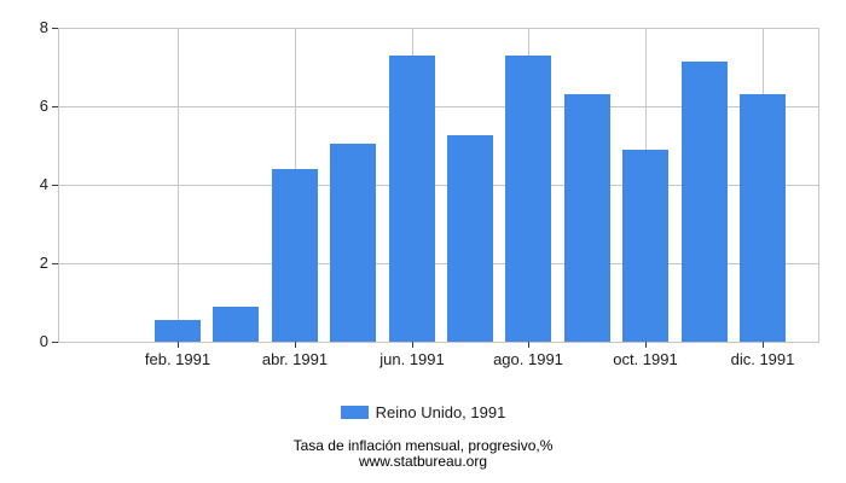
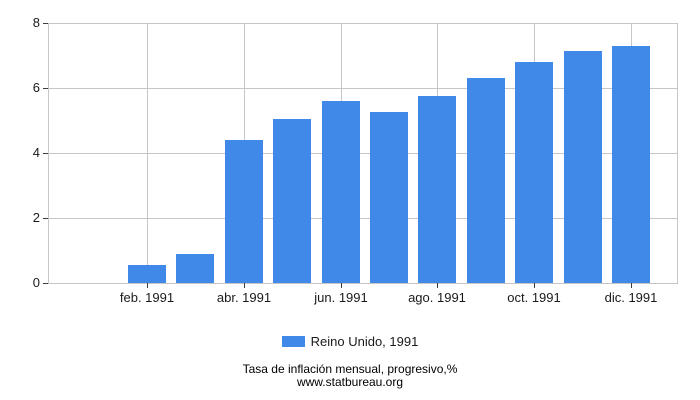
jun. 1991: 7.3 -> 5.6
ago. 1991: 7.3 -> 5.8
oct. 1991: 4.9 -> 6.8
dic. 1991: 6.3 -> 7.3
